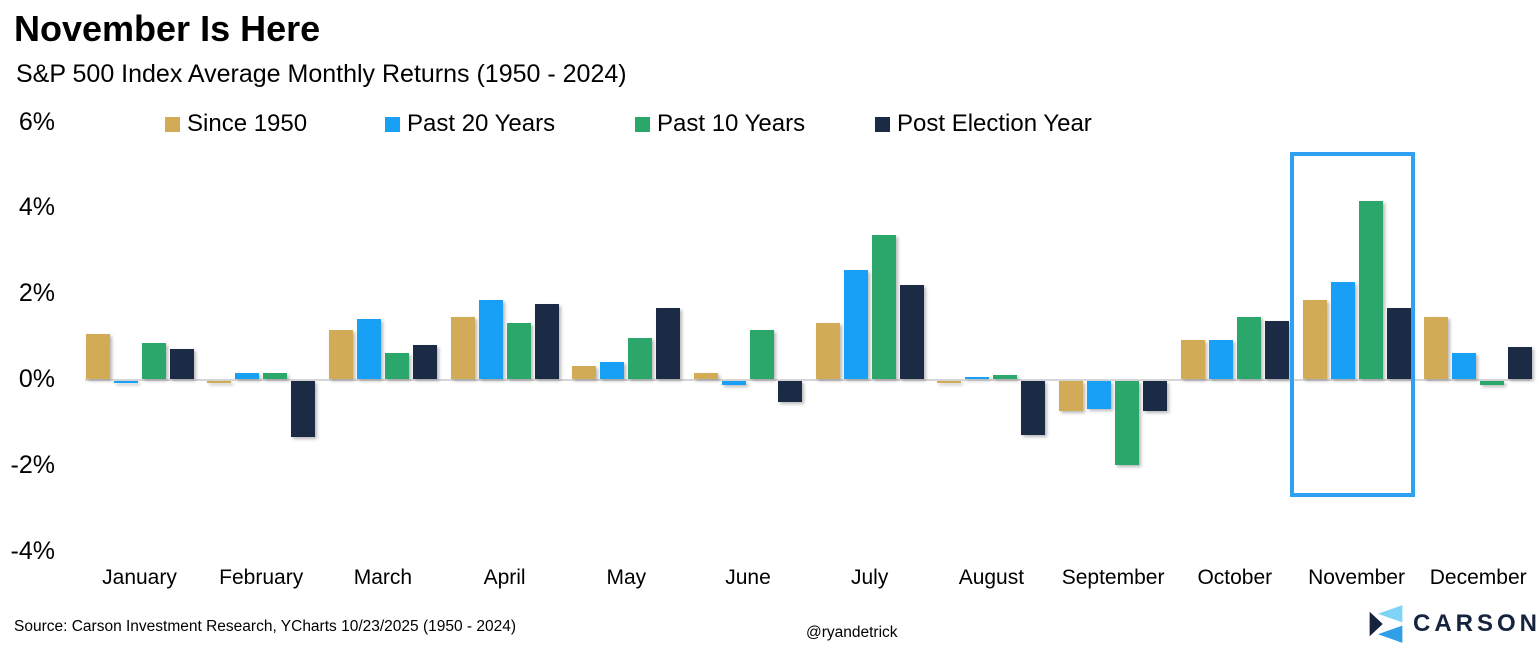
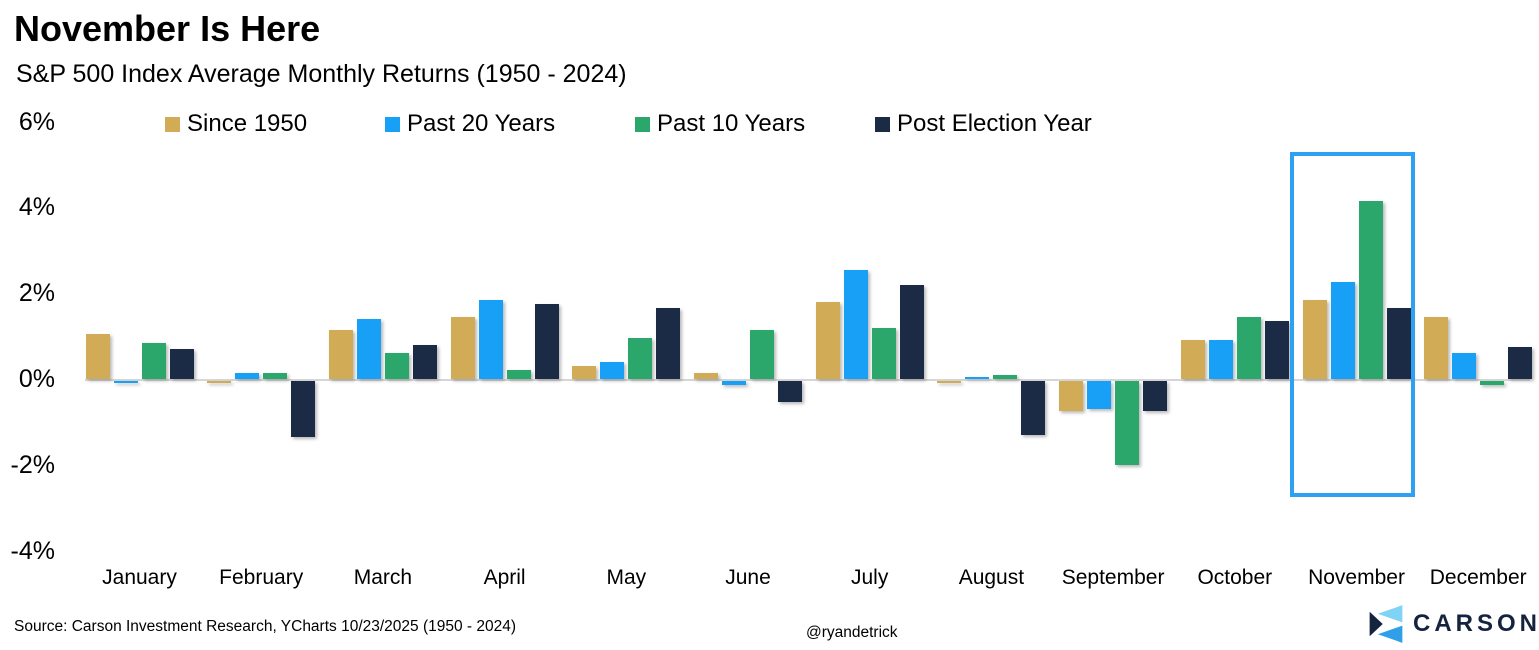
Past 10 Years/April: 1.3% -> 0.2%
Since 1950/July: 1.3% -> 1.8%
Past 10 Years/July: 3.4% -> 1.2%
